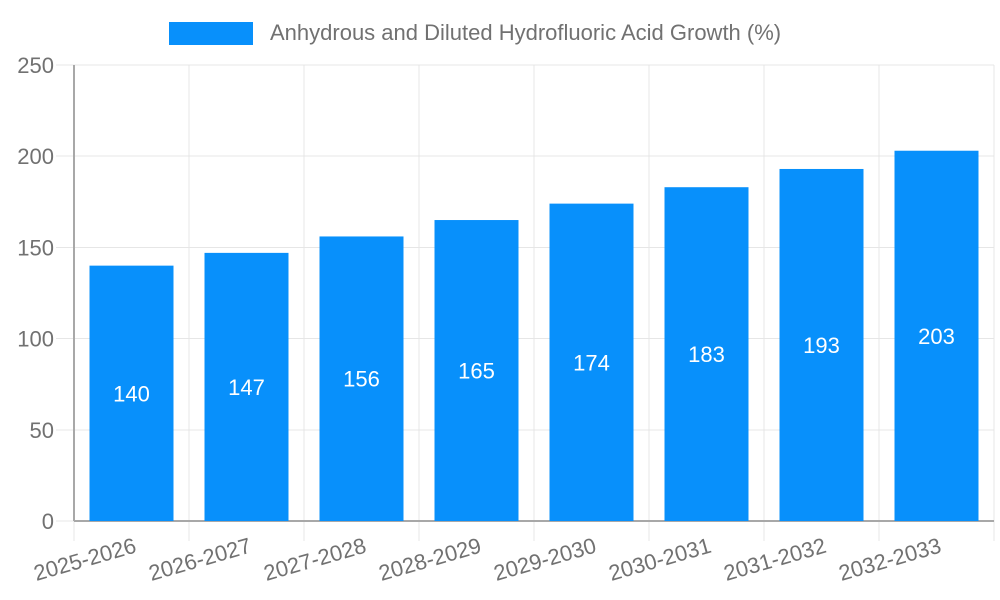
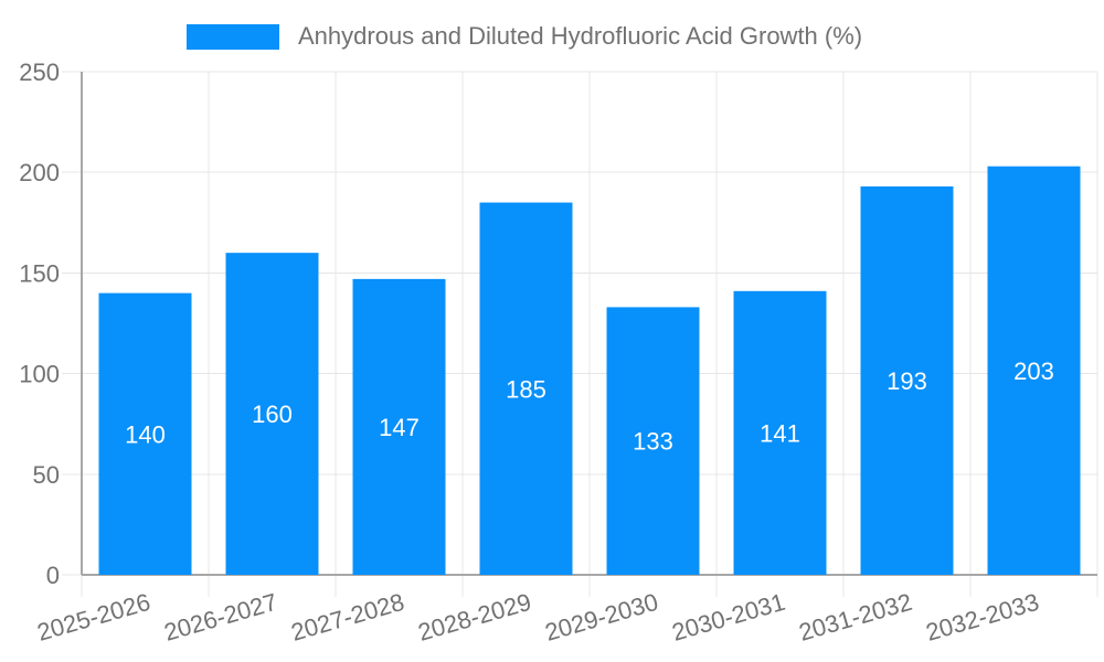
2026-2027: 147 -> 160
2027-2028: 156 -> 147
2028-2029: 165 -> 185
2029-2030: 174 -> 133
2030-2031: 183 -> 141
